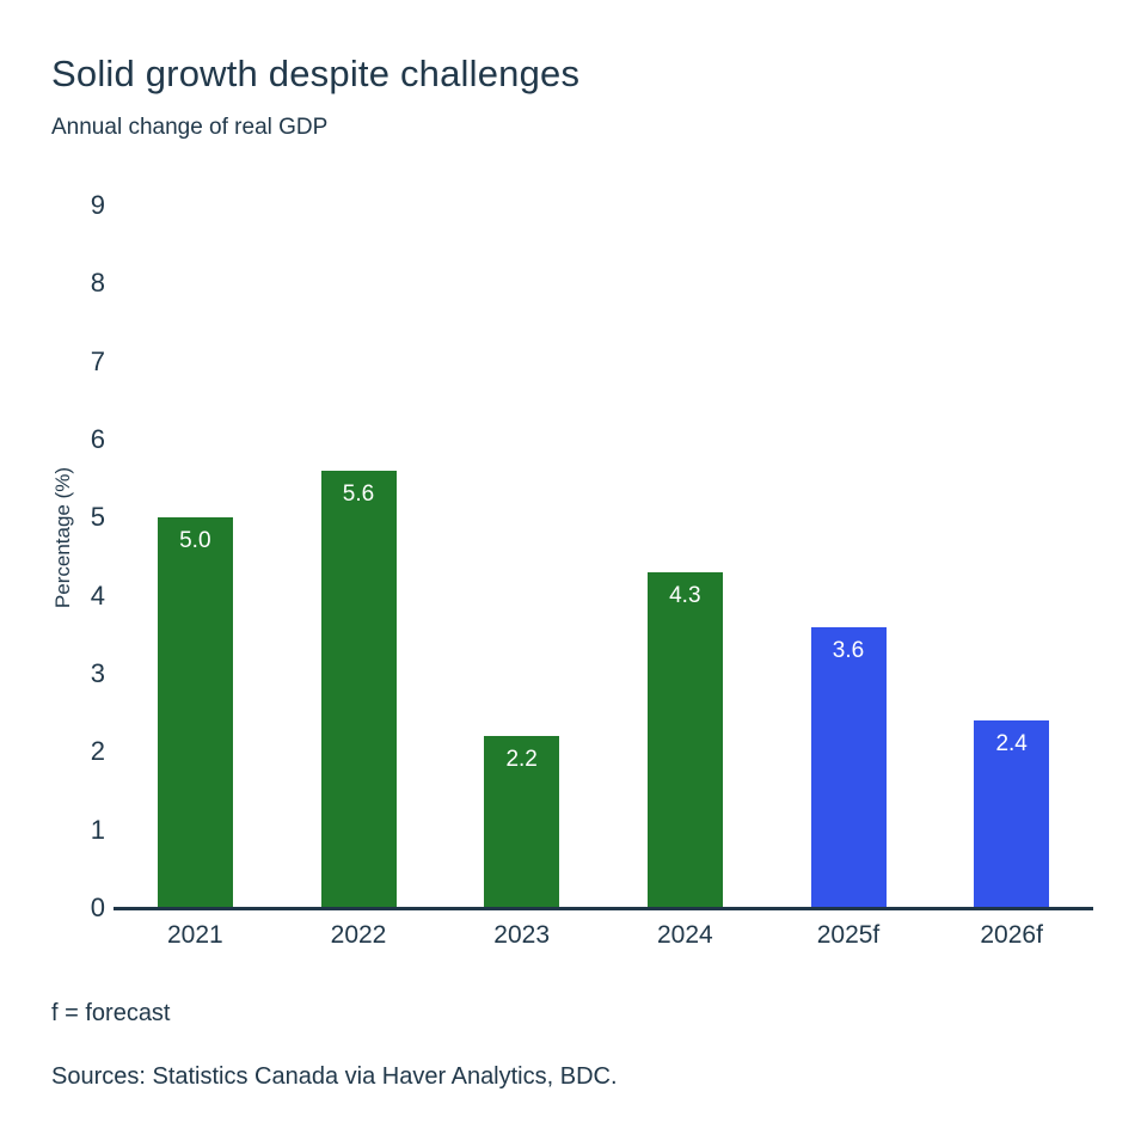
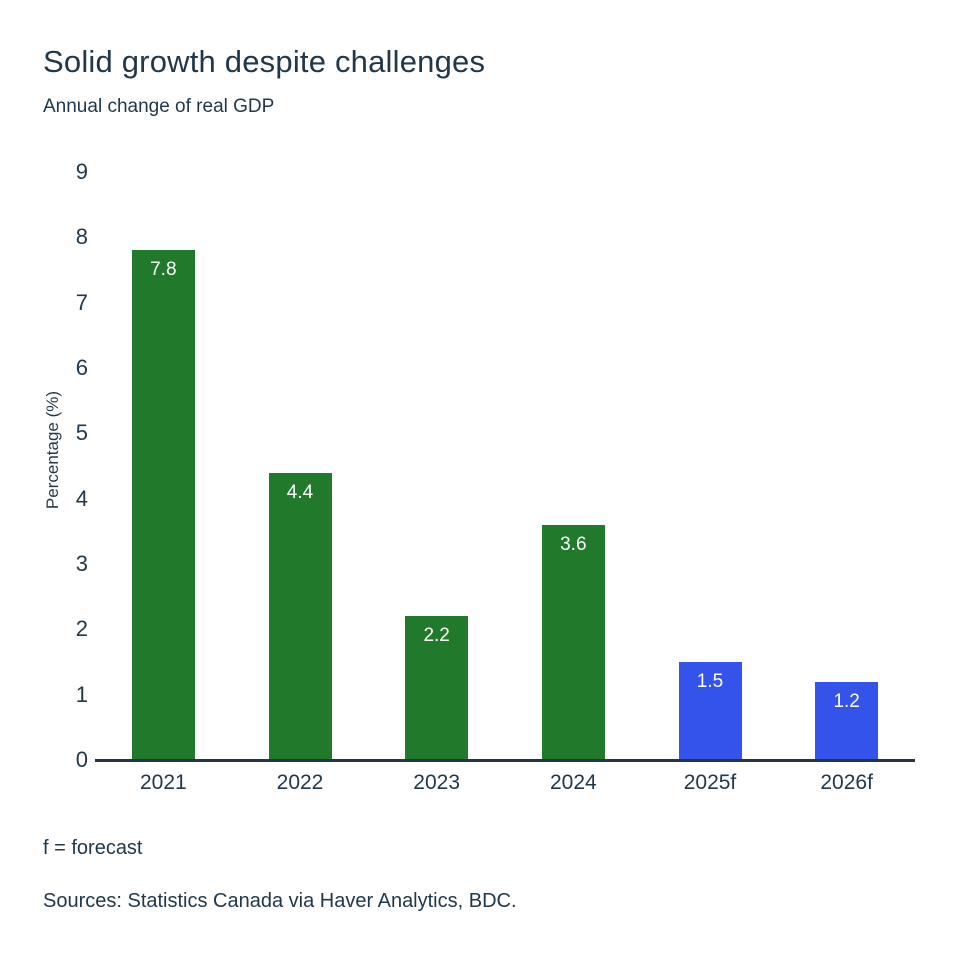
2021: 5.0 -> 7.8
2022: 5.6 -> 4.4
2024: 4.3 -> 3.6
2025f: 3.6 -> 1.5
2026f: 2.4 -> 1.2
